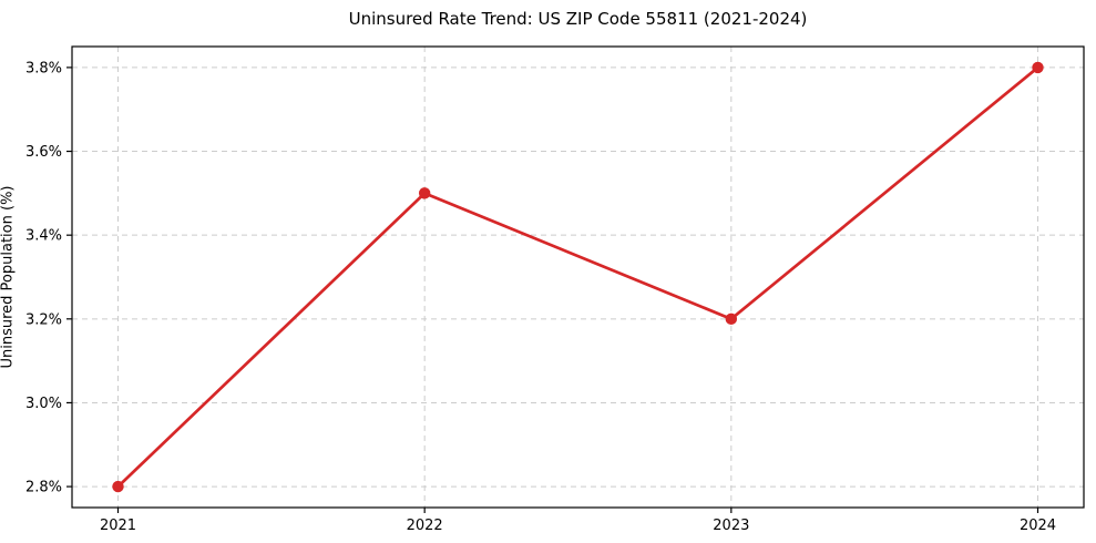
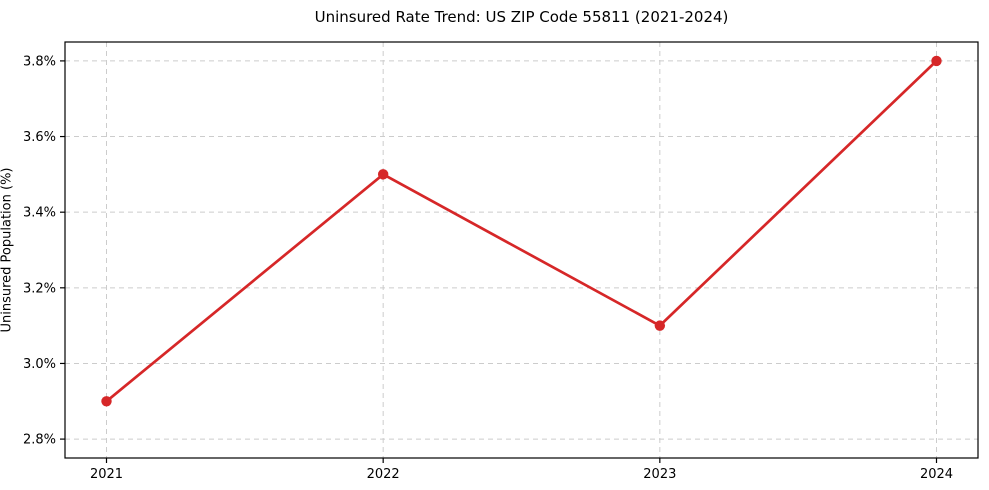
2021: 2.8% -> 2.9%
2023: 3.2% -> 3.1%
